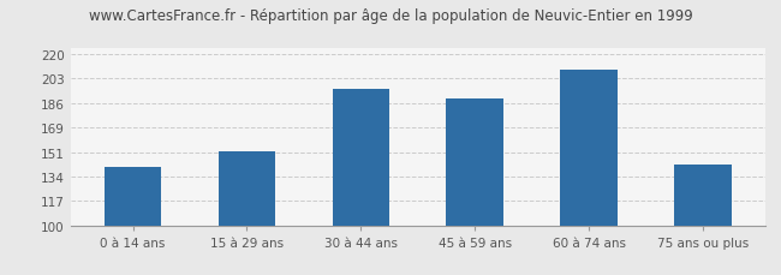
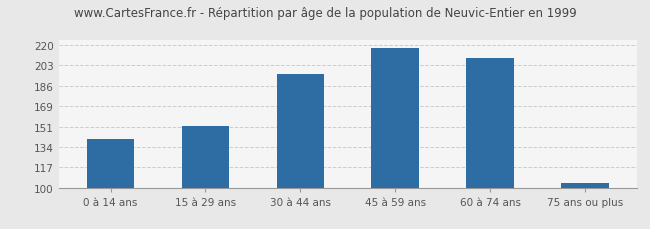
45 à 59 ans: 189 -> 218
75 ans ou plus: 143 -> 104
